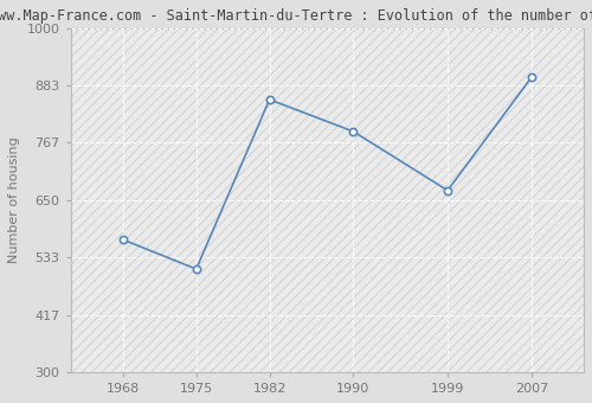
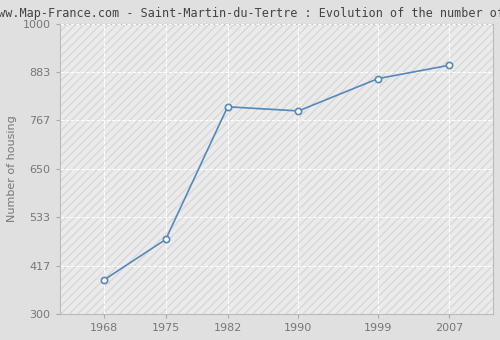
1968: 570 -> 382
1975: 510 -> 480
1982: 855 -> 800
1999: 670 -> 868
